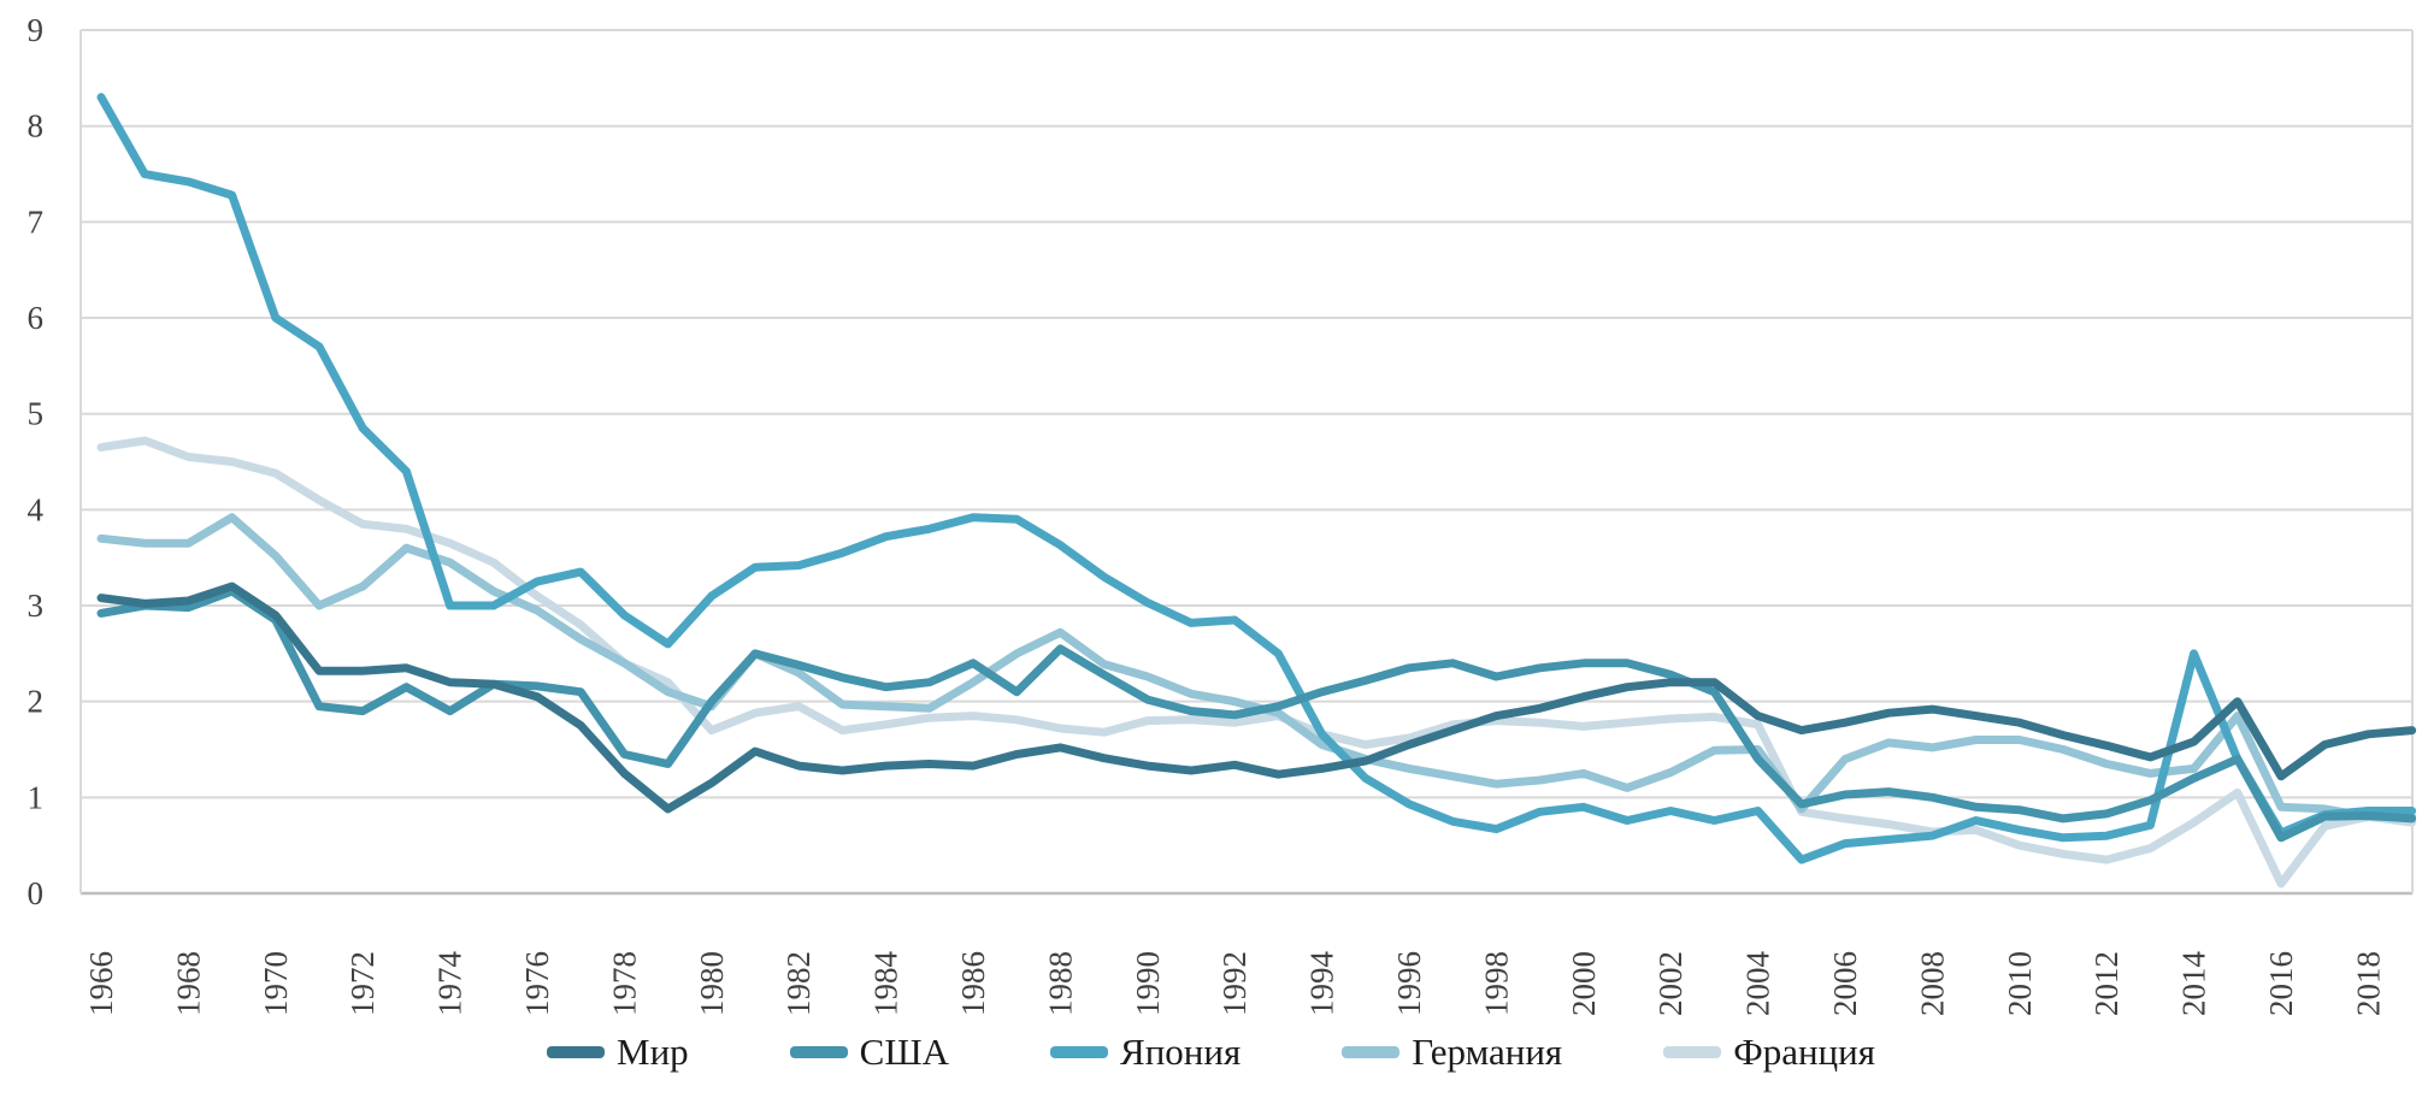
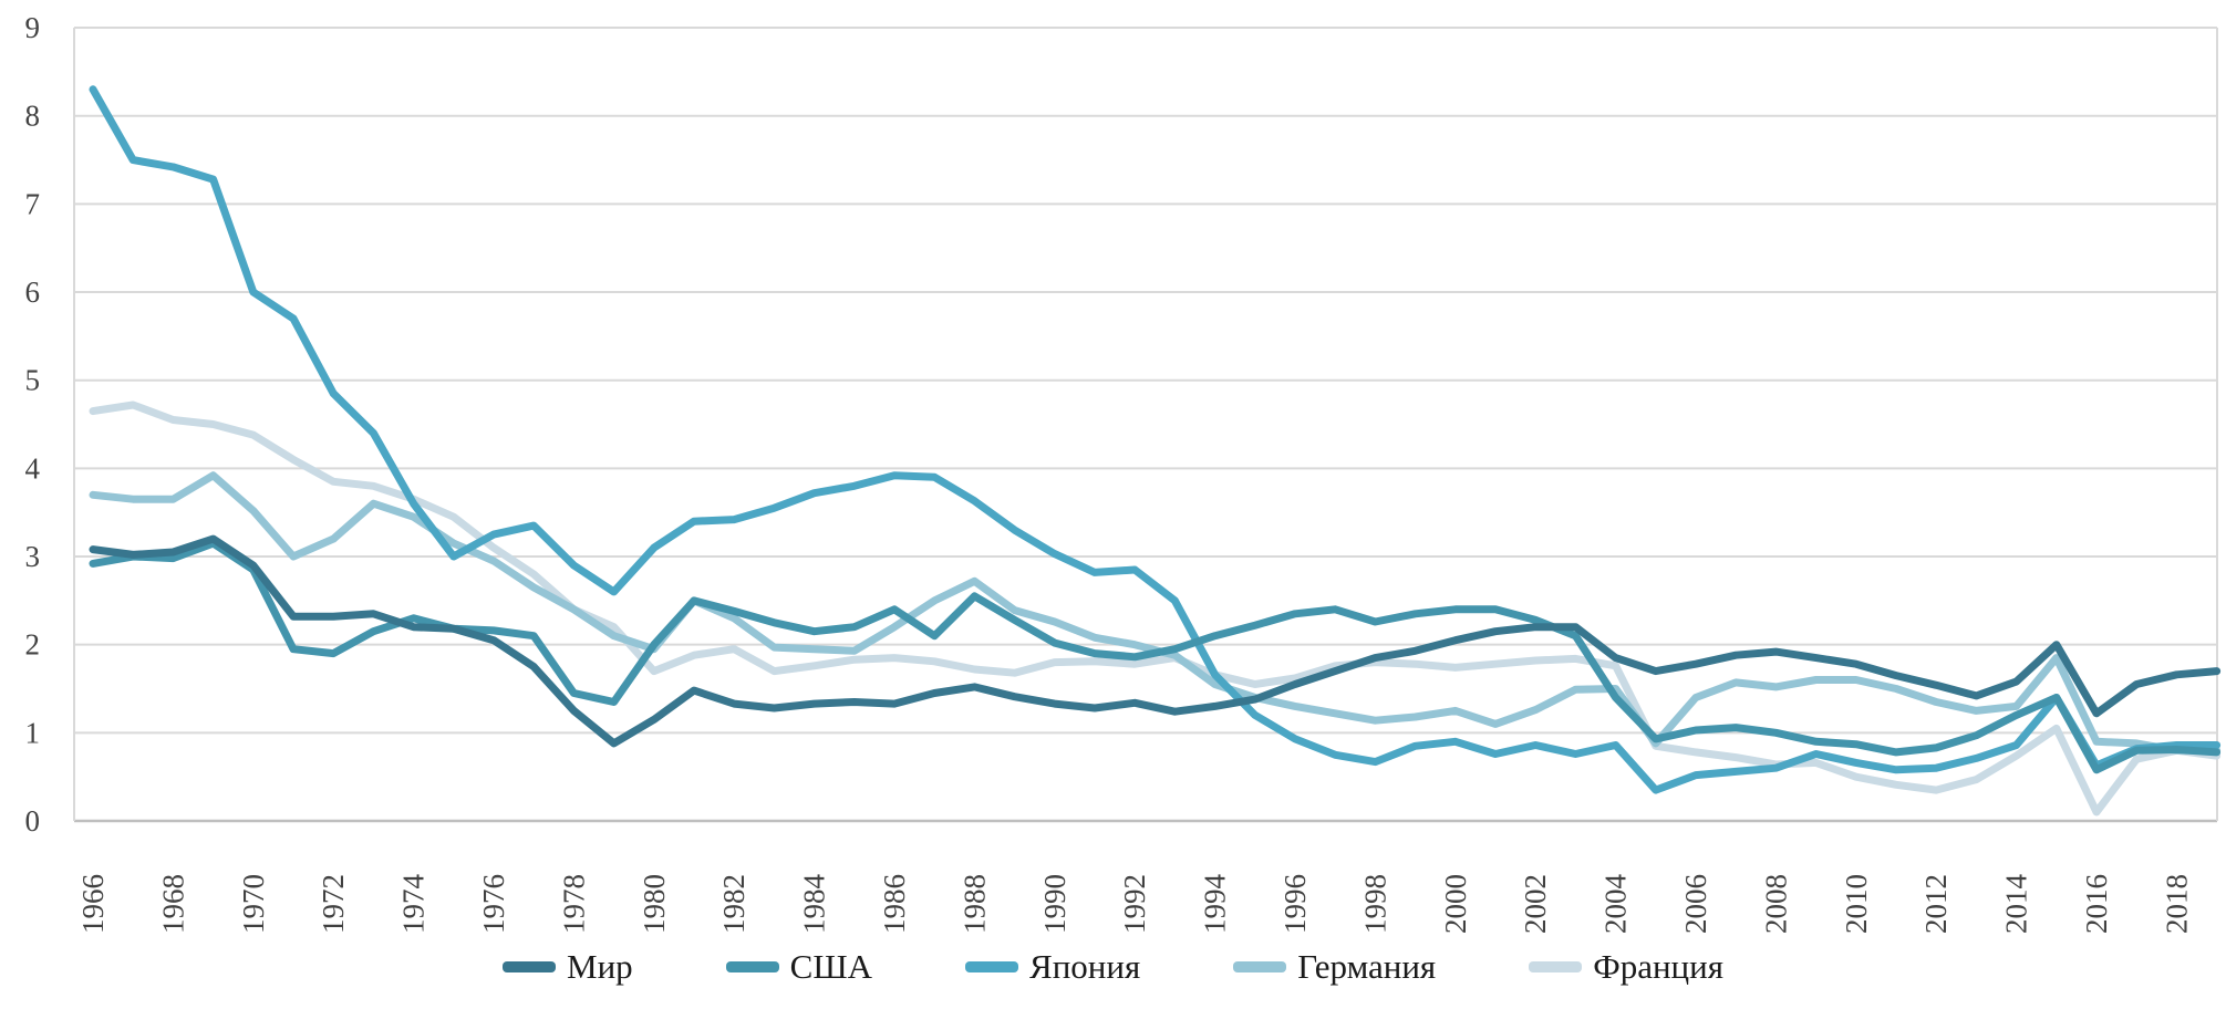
США/1974: 1.9 -> 2.3
Япония/1974: 3.0 -> 3.6
Япония/2014: 2.5 -> 0.9
